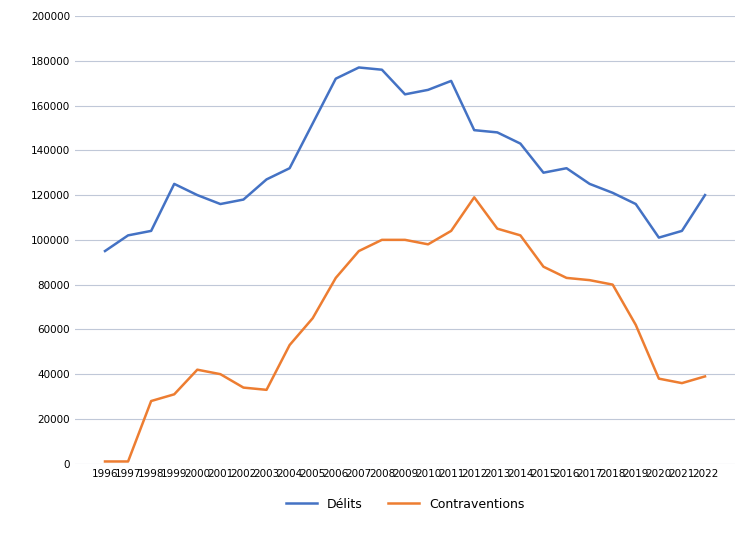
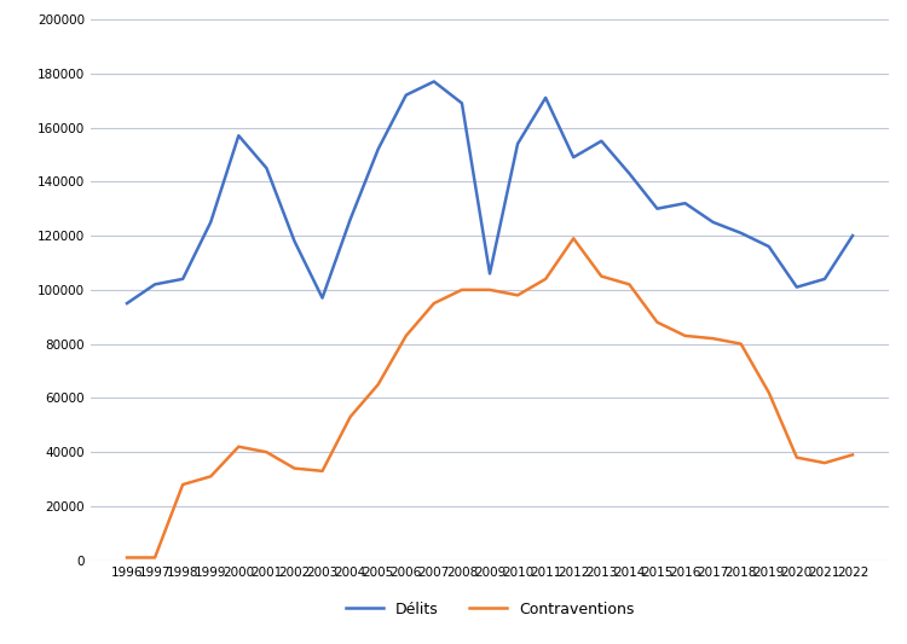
Délits/2000: 120000 -> 157000
Délits/2001: 116000 -> 145000
Délits/2003: 127000 -> 97000
Délits/2004: 132000 -> 126000
Délits/2008: 176000 -> 169000
Délits/2009: 165000 -> 106000
Délits/2010: 167000 -> 154000
Délits/2013: 148000 -> 155000
